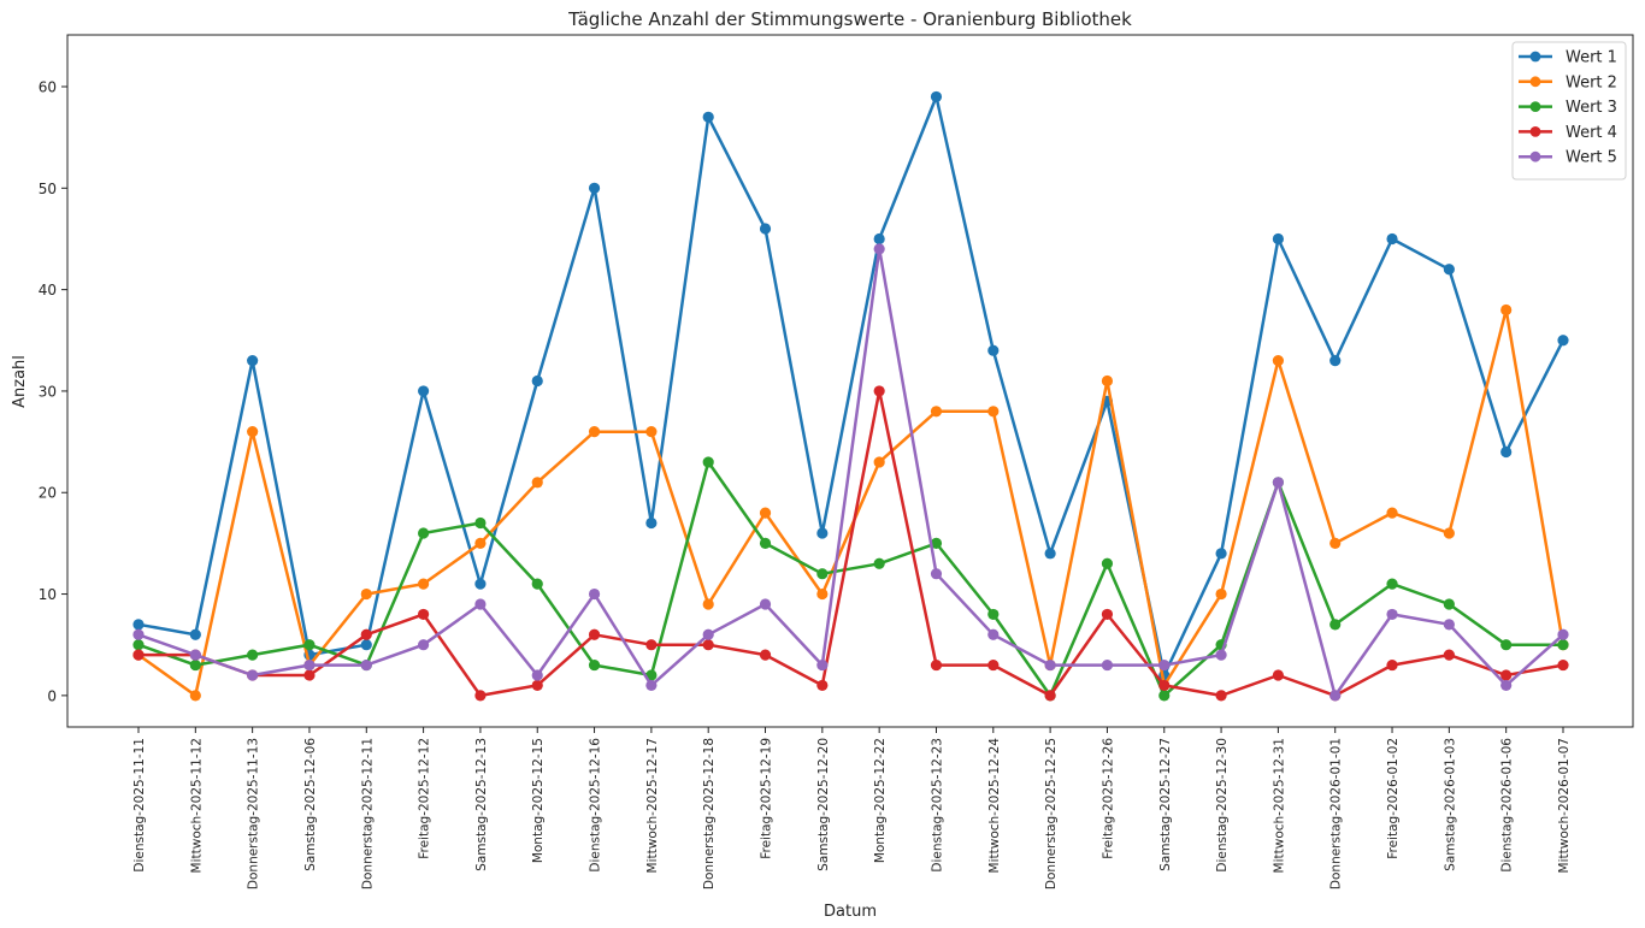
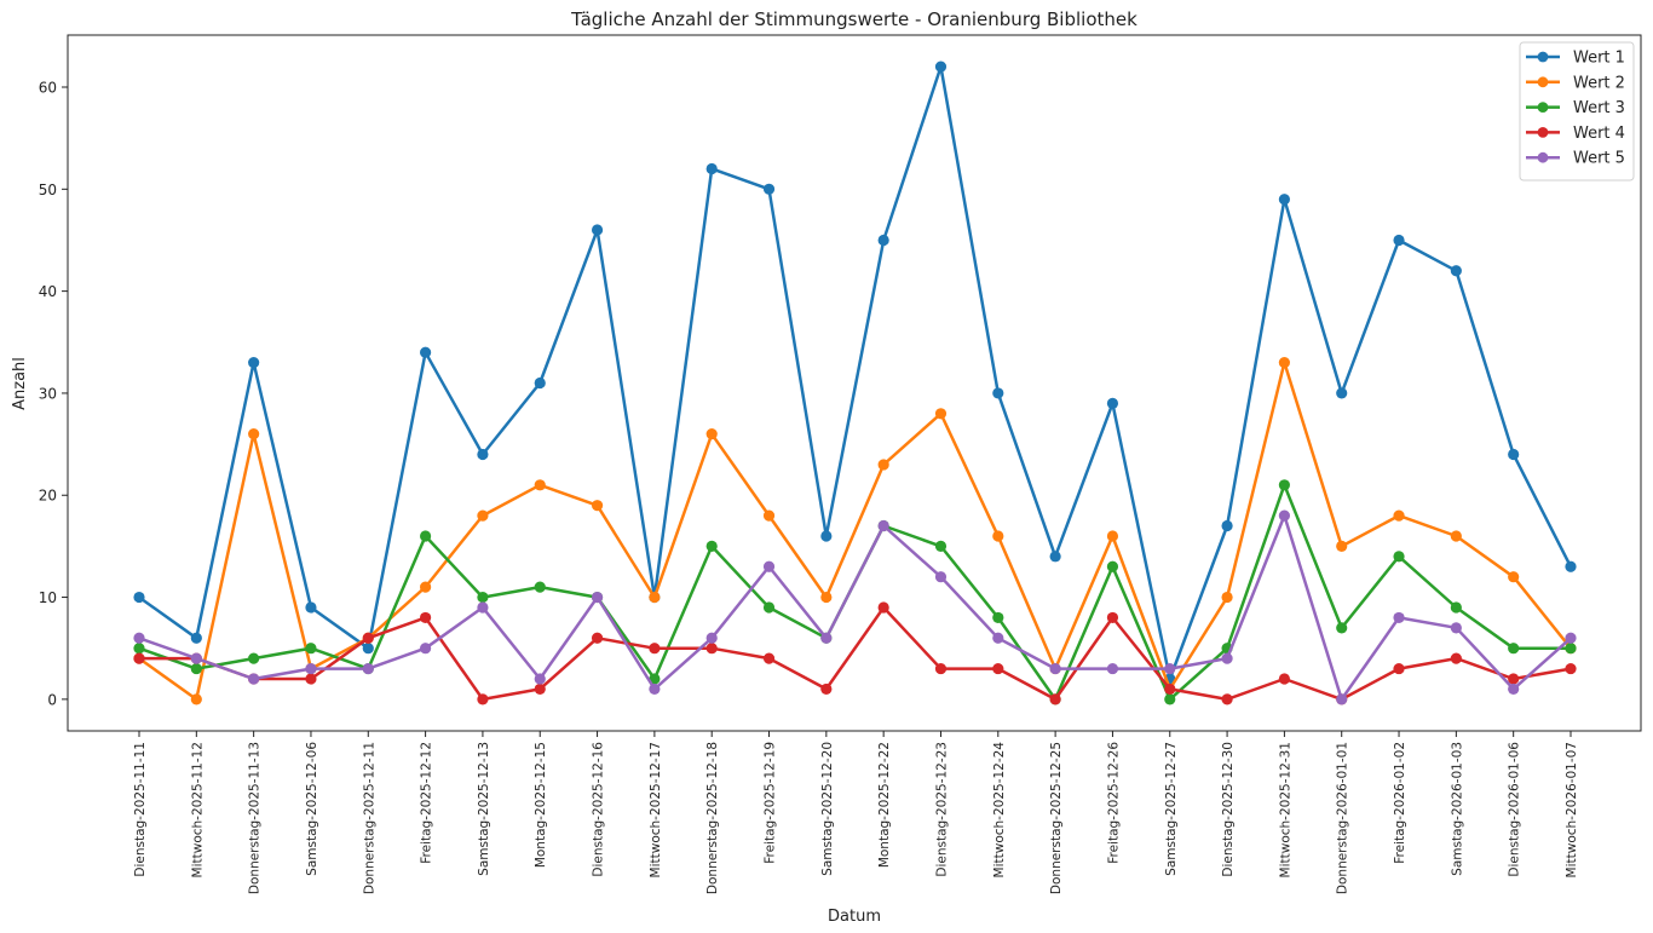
Wert 1/Dienstag-2025-11-11: 7 -> 10
Wert 1/Samstag-2025-12-06: 4 -> 9
Wert 2/Donnerstag-2025-12-11: 10 -> 6
Wert 1/Freitag-2025-12-12: 30 -> 34
Wert 1/Samstag-2025-12-13: 11 -> 24
Wert 2/Samstag-2025-12-13: 15 -> 18
Wert 3/Samstag-2025-12-13: 17 -> 10
Wert 1/Dienstag-2025-12-16: 50 -> 46
Wert 2/Dienstag-2025-12-16: 26 -> 19
Wert 3/Dienstag-2025-12-16: 3 -> 10
Wert 1/Mittwoch-2025-12-17: 17 -> 10
Wert 2/Mittwoch-2025-12-17: 26 -> 10
Wert 1/Donnerstag-2025-12-18: 57 -> 52
Wert 2/Donnerstag-2025-12-18: 9 -> 26
Wert 3/Donnerstag-2025-12-18: 23 -> 15
Wert 1/Freitag-2025-12-19: 46 -> 50
Wert 3/Freitag-2025-12-19: 15 -> 9
Wert 5/Freitag-2025-12-19: 9 -> 13
Wert 3/Samstag-2025-12-20: 12 -> 6
Wert 5/Samstag-2025-12-20: 3 -> 6
Wert 3/Montag-2025-12-22: 13 -> 17
Wert 4/Montag-2025-12-22: 30 -> 9
Wert 5/Montag-2025-12-22: 44 -> 17
Wert 1/Dienstag-2025-12-23: 59 -> 62
Wert 1/Mittwoch-2025-12-24: 34 -> 30
Wert 2/Mittwoch-2025-12-24: 28 -> 16
Wert 2/Freitag-2025-12-26: 31 -> 16
Wert 1/Dienstag-2025-12-30: 14 -> 17
Wert 1/Mittwoch-2025-12-31: 45 -> 49
Wert 5/Mittwoch-2025-12-31: 21 -> 18
Wert 1/Donnerstag-2026-01-01: 33 -> 30
Wert 3/Freitag-2026-01-02: 11 -> 14
Wert 2/Dienstag-2026-01-06: 38 -> 12
Wert 1/Mittwoch-2026-01-07: 35 -> 13
